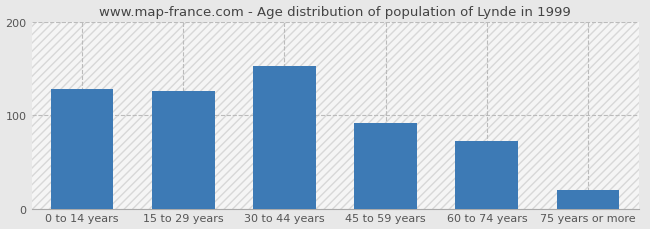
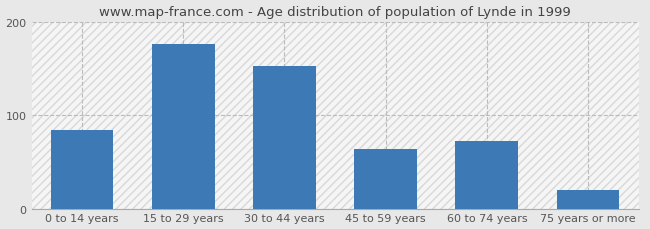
0 to 14 years: 128 -> 84
15 to 29 years: 126 -> 176
45 to 59 years: 92 -> 64
